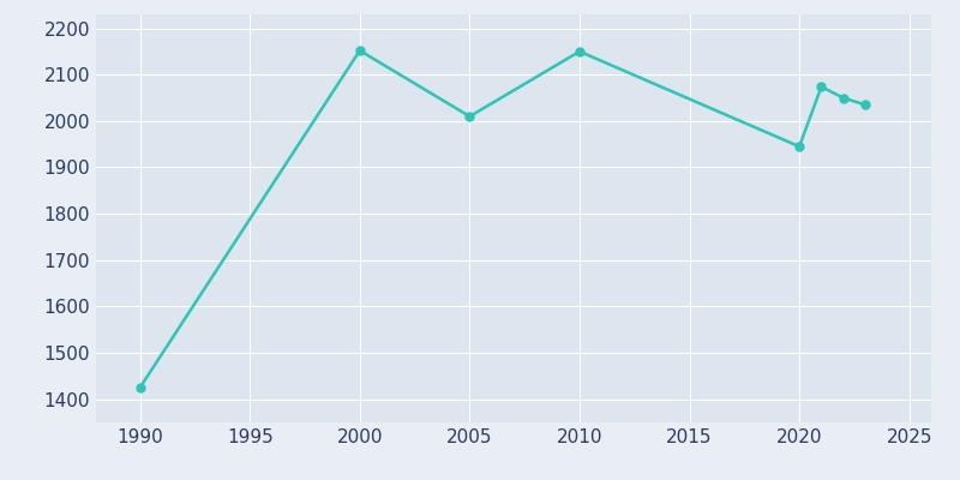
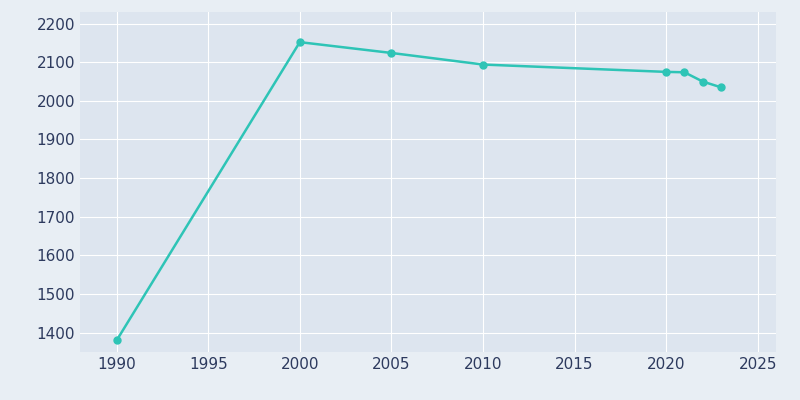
1990: 1425 -> 1380
2005: 2010 -> 2124
2010: 2150 -> 2094
2020: 1945 -> 2075
